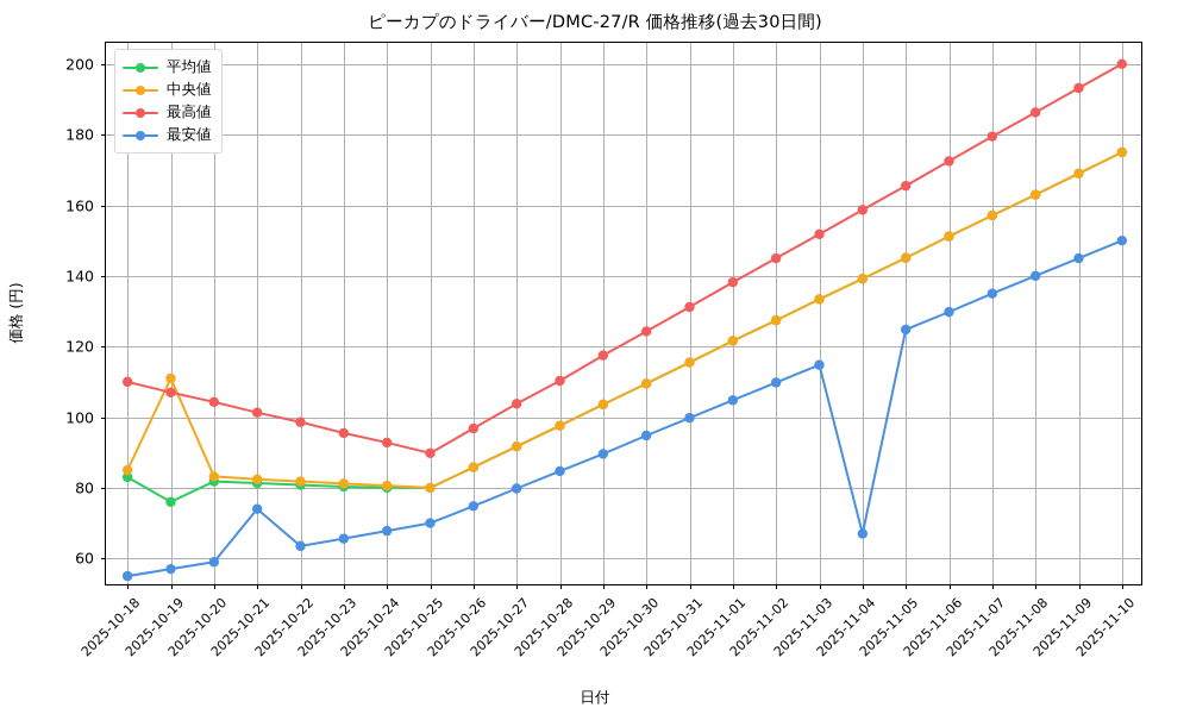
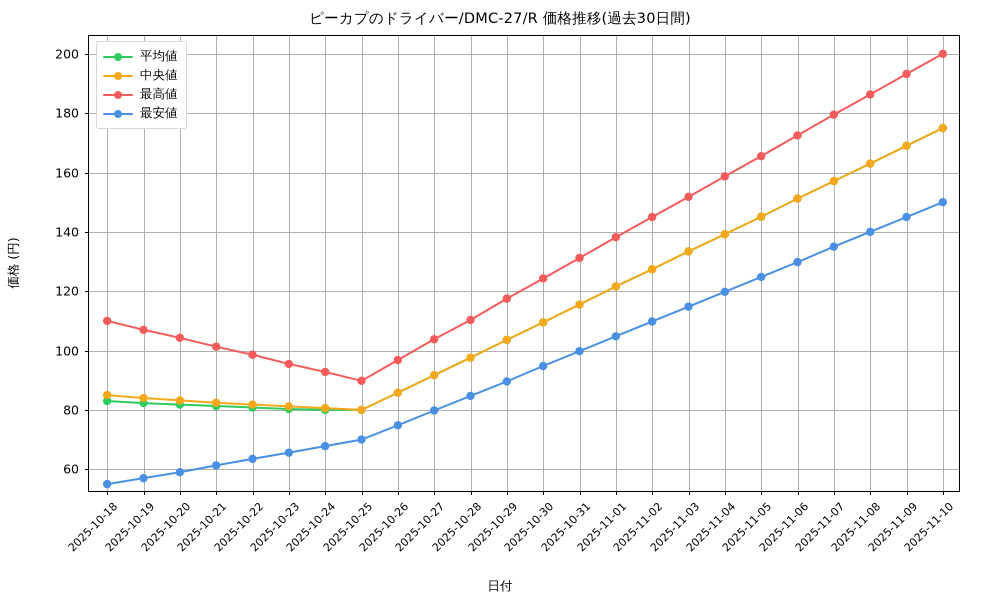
平均値/2025-10-19: 76 -> 82
中央値/2025-10-19: 111 -> 84
最安値/2025-10-21: 74 -> 61
最安値/2025-11-04: 67 -> 120
